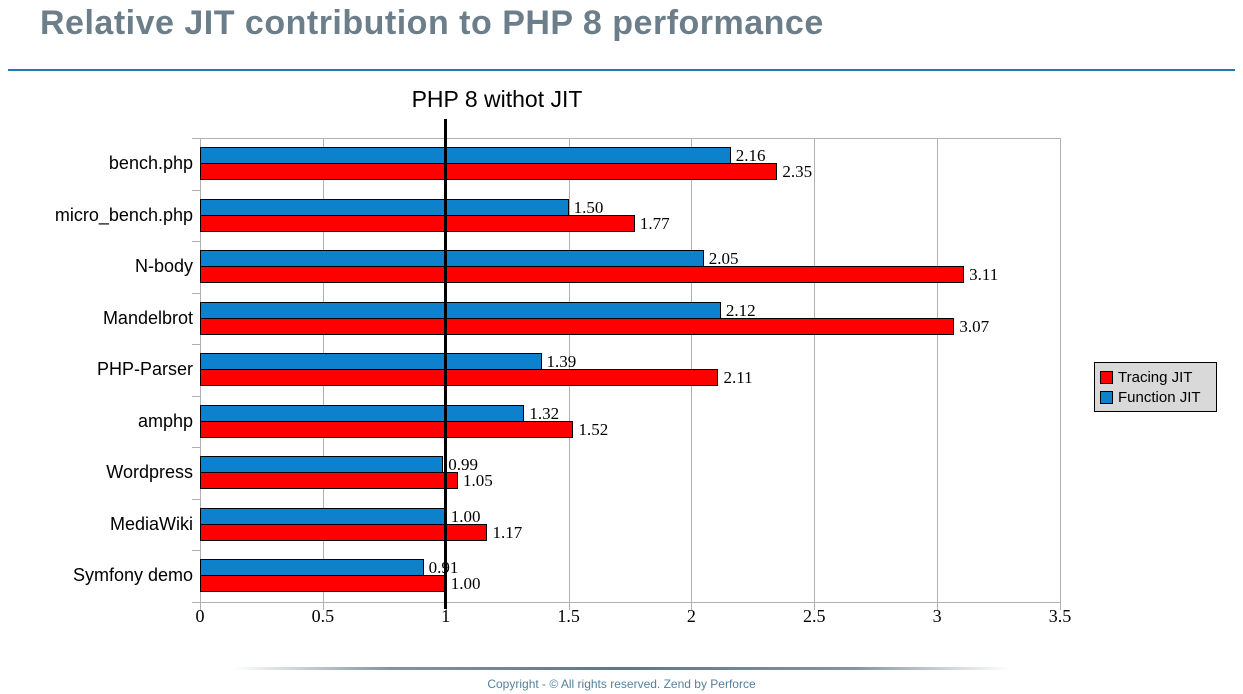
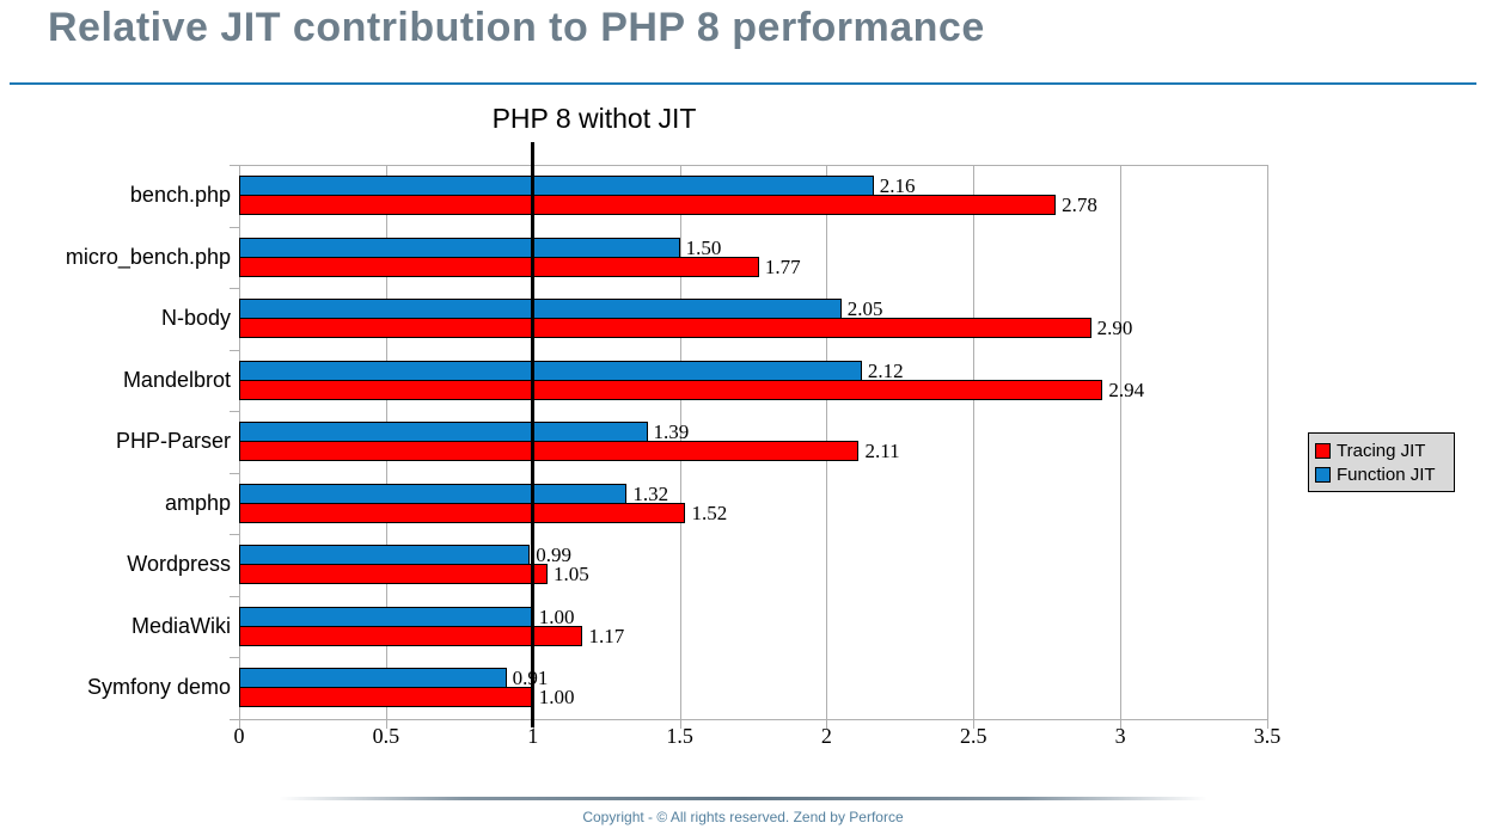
Tracing JIT/bench.php: 2.35 -> 2.78
Tracing JIT/N-body: 3.11 -> 2.90
Tracing JIT/Mandelbrot: 3.07 -> 2.94
